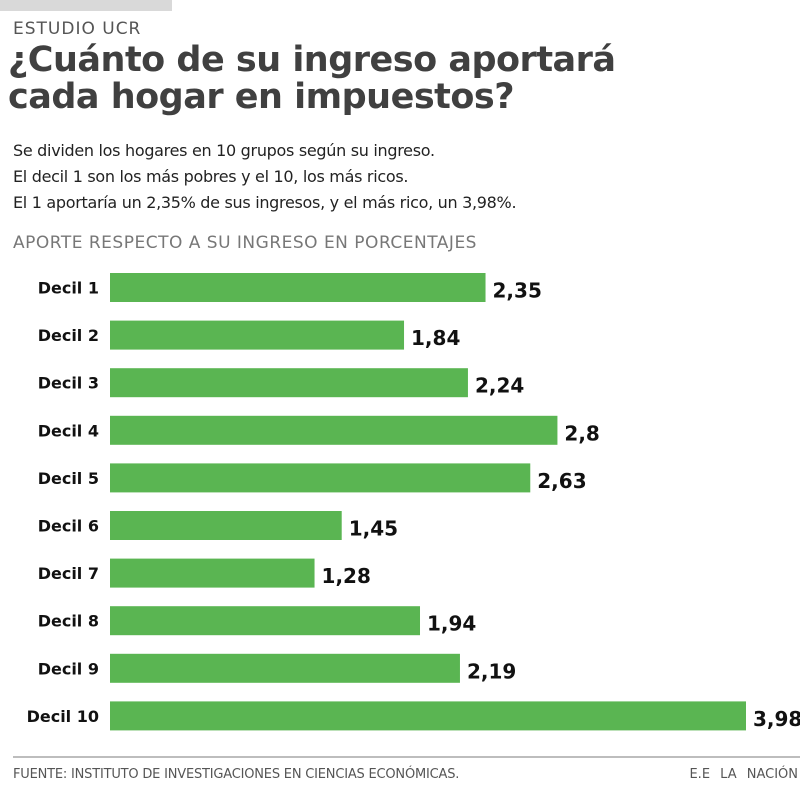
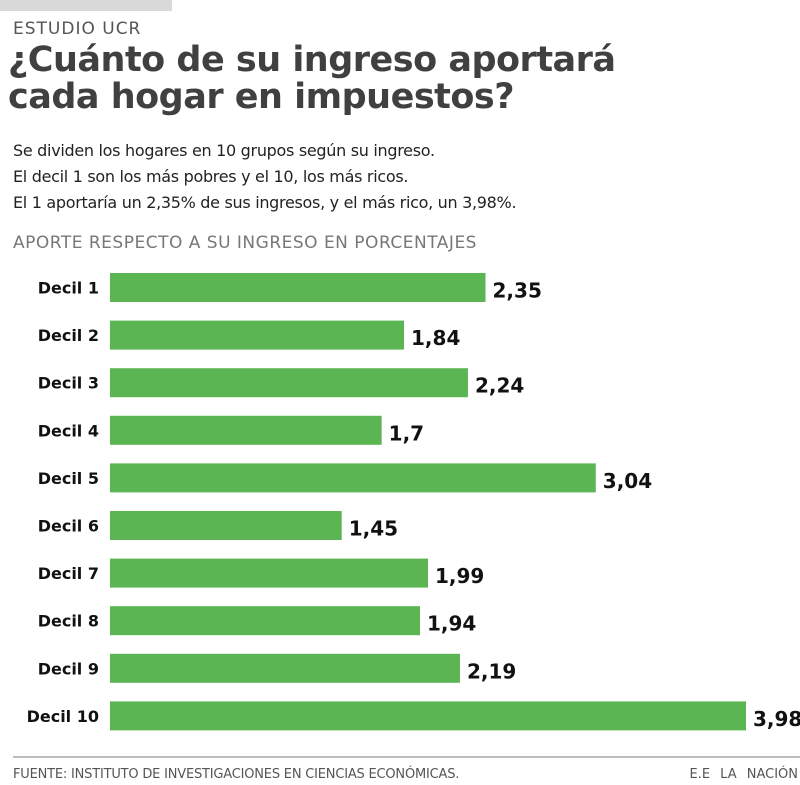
Decil 4: 2,8 -> 1,7
Decil 5: 2,63 -> 3,04
Decil 7: 1,28 -> 1,99
